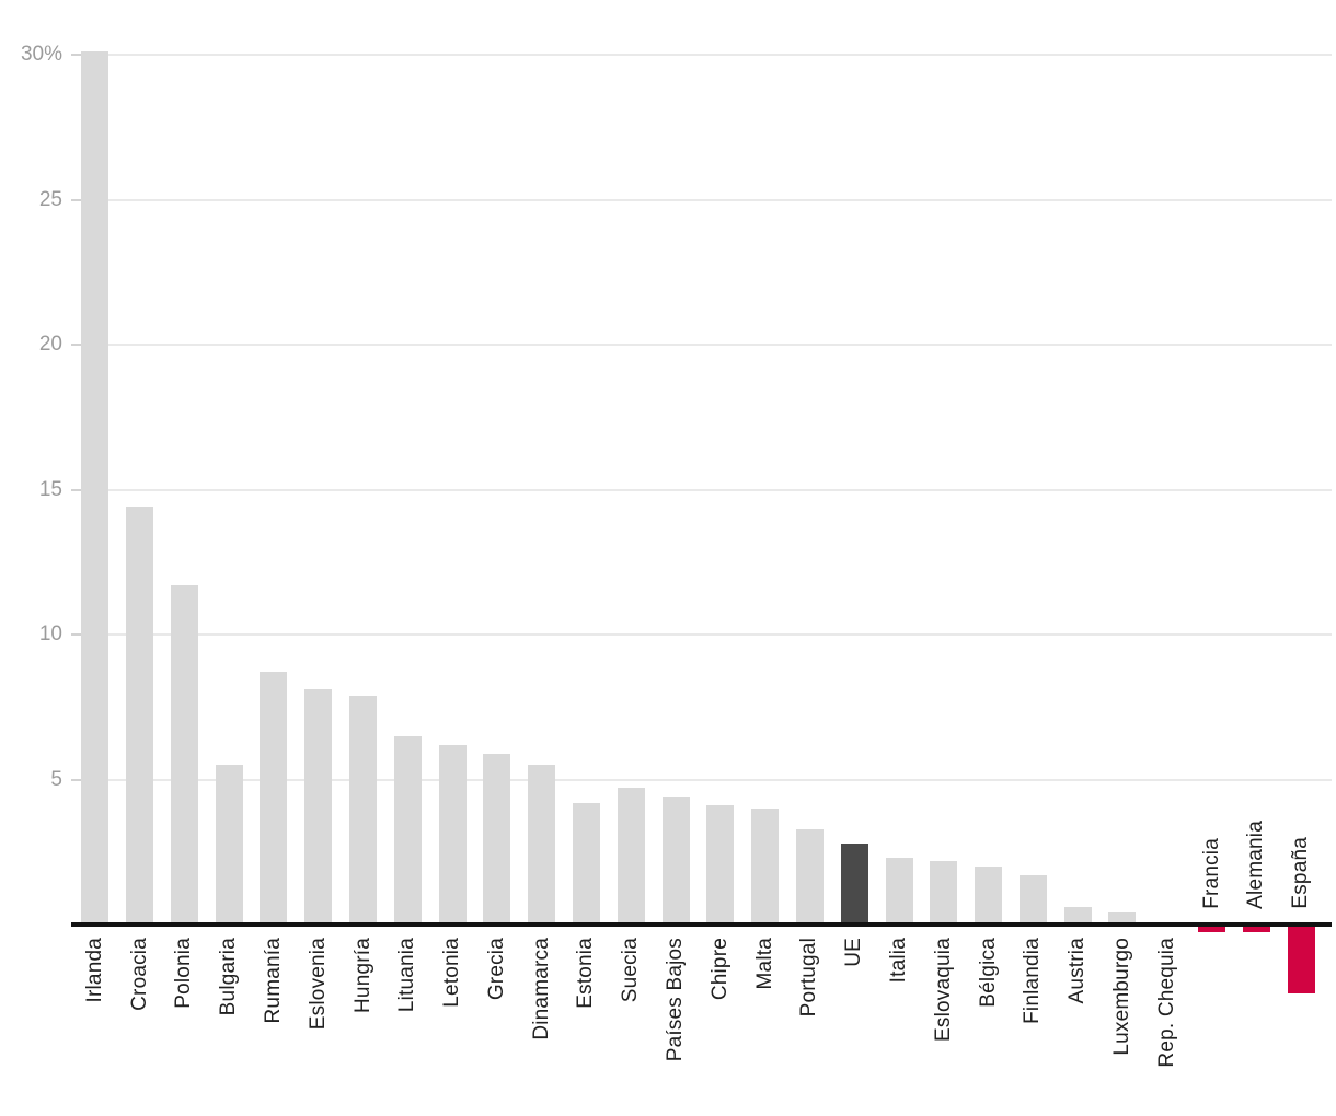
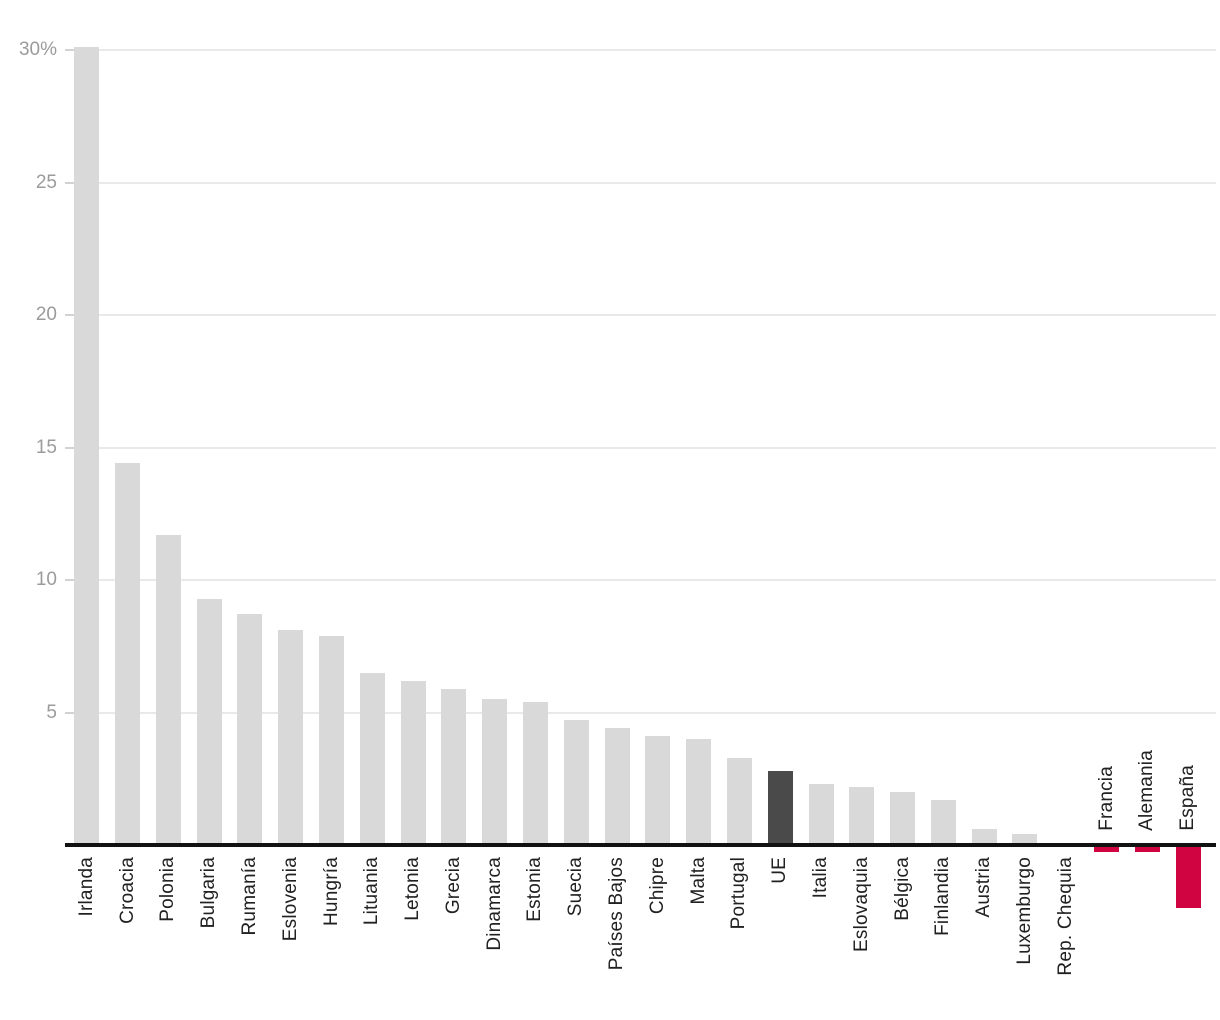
Bulgaria: 5.5% -> 9.3%
Estonia: 4.2% -> 5.4%
